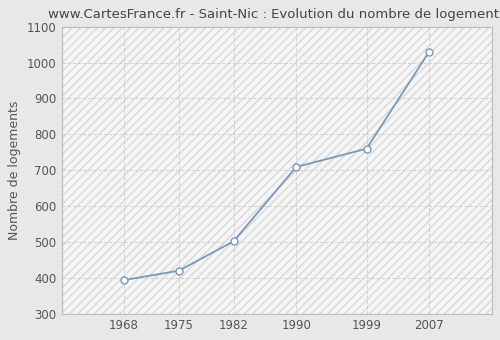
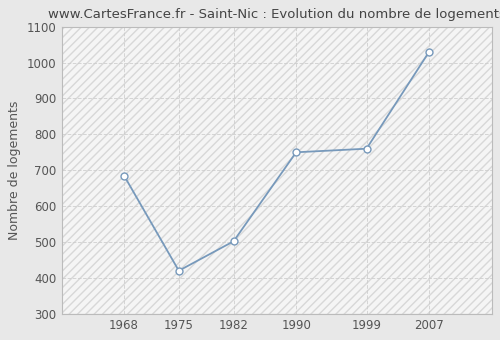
1968: 394 -> 685
1990: 709 -> 750
